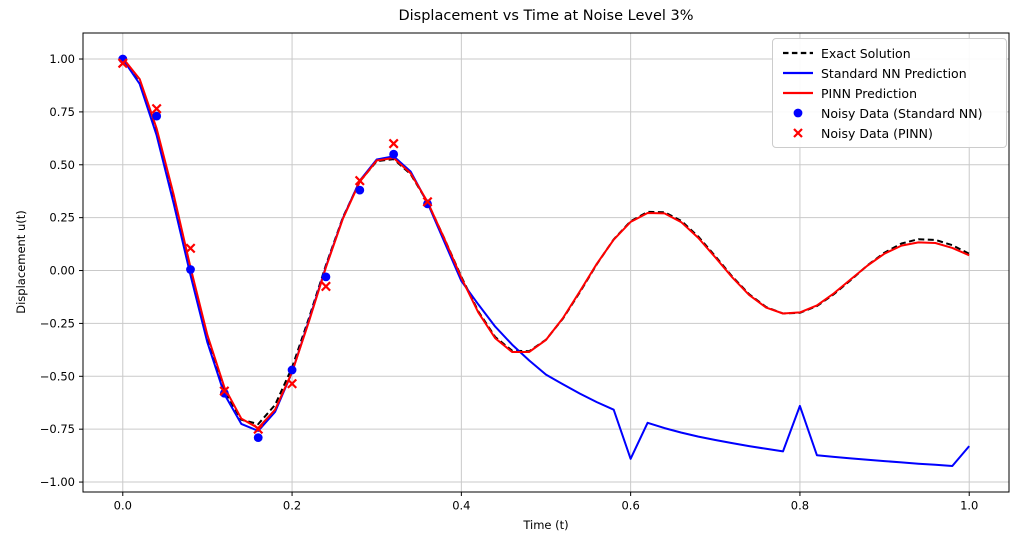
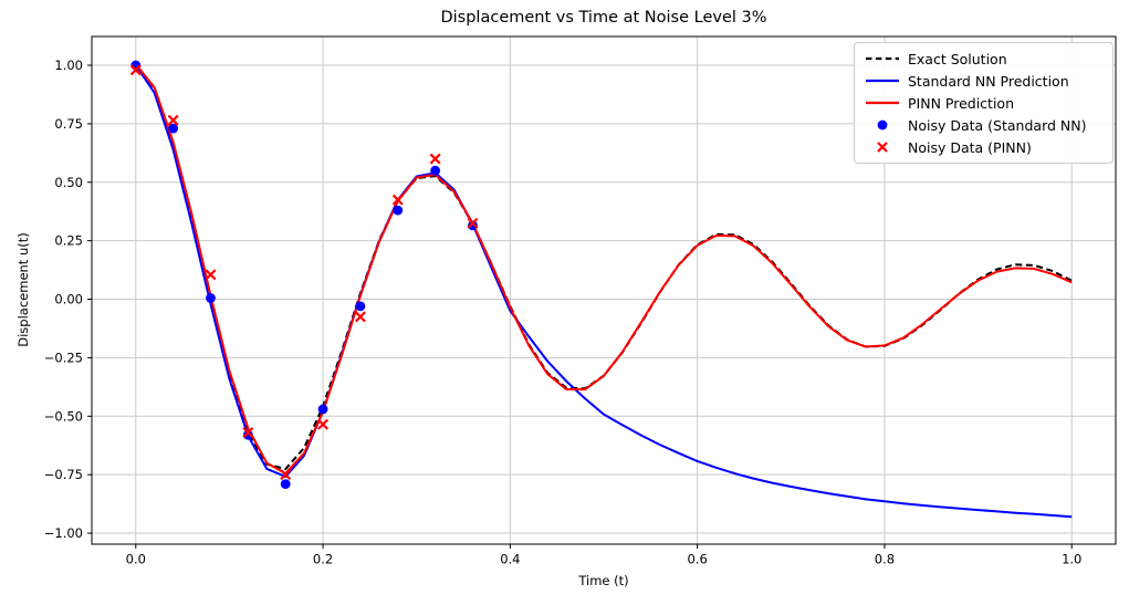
Standard NN Prediction/0.6: -0.89 -> -0.69
Standard NN Prediction/0.8: -0.64 -> -0.86
Standard NN Prediction/1.0: -0.83 -> -0.93
